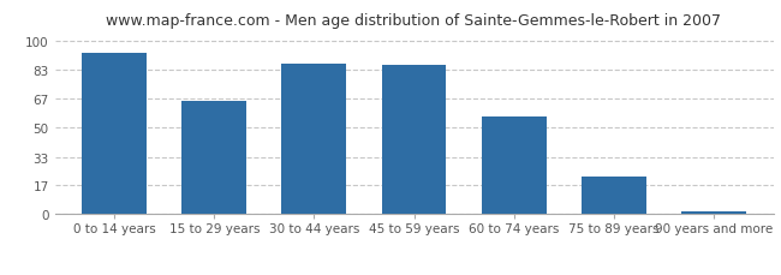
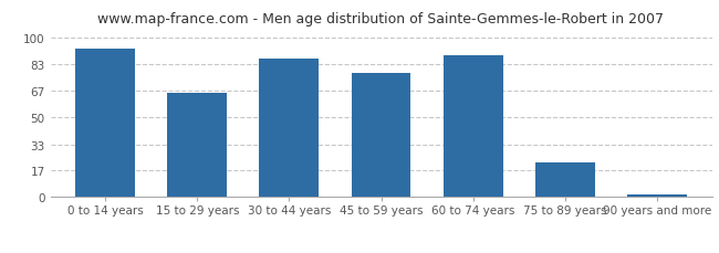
45 to 59 years: 86 -> 78
60 to 74 years: 56 -> 89
